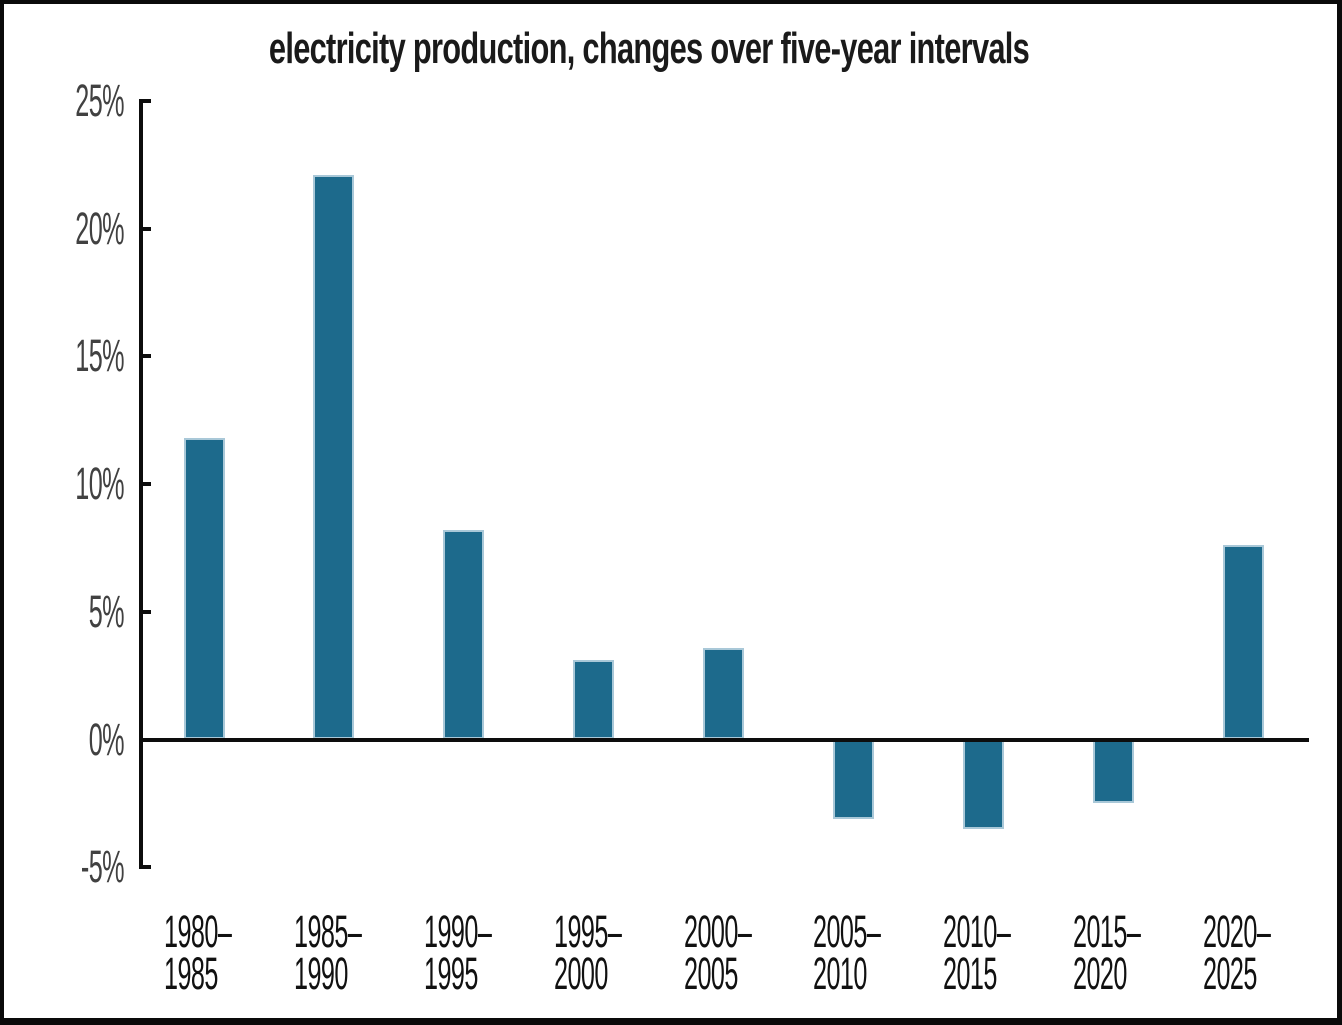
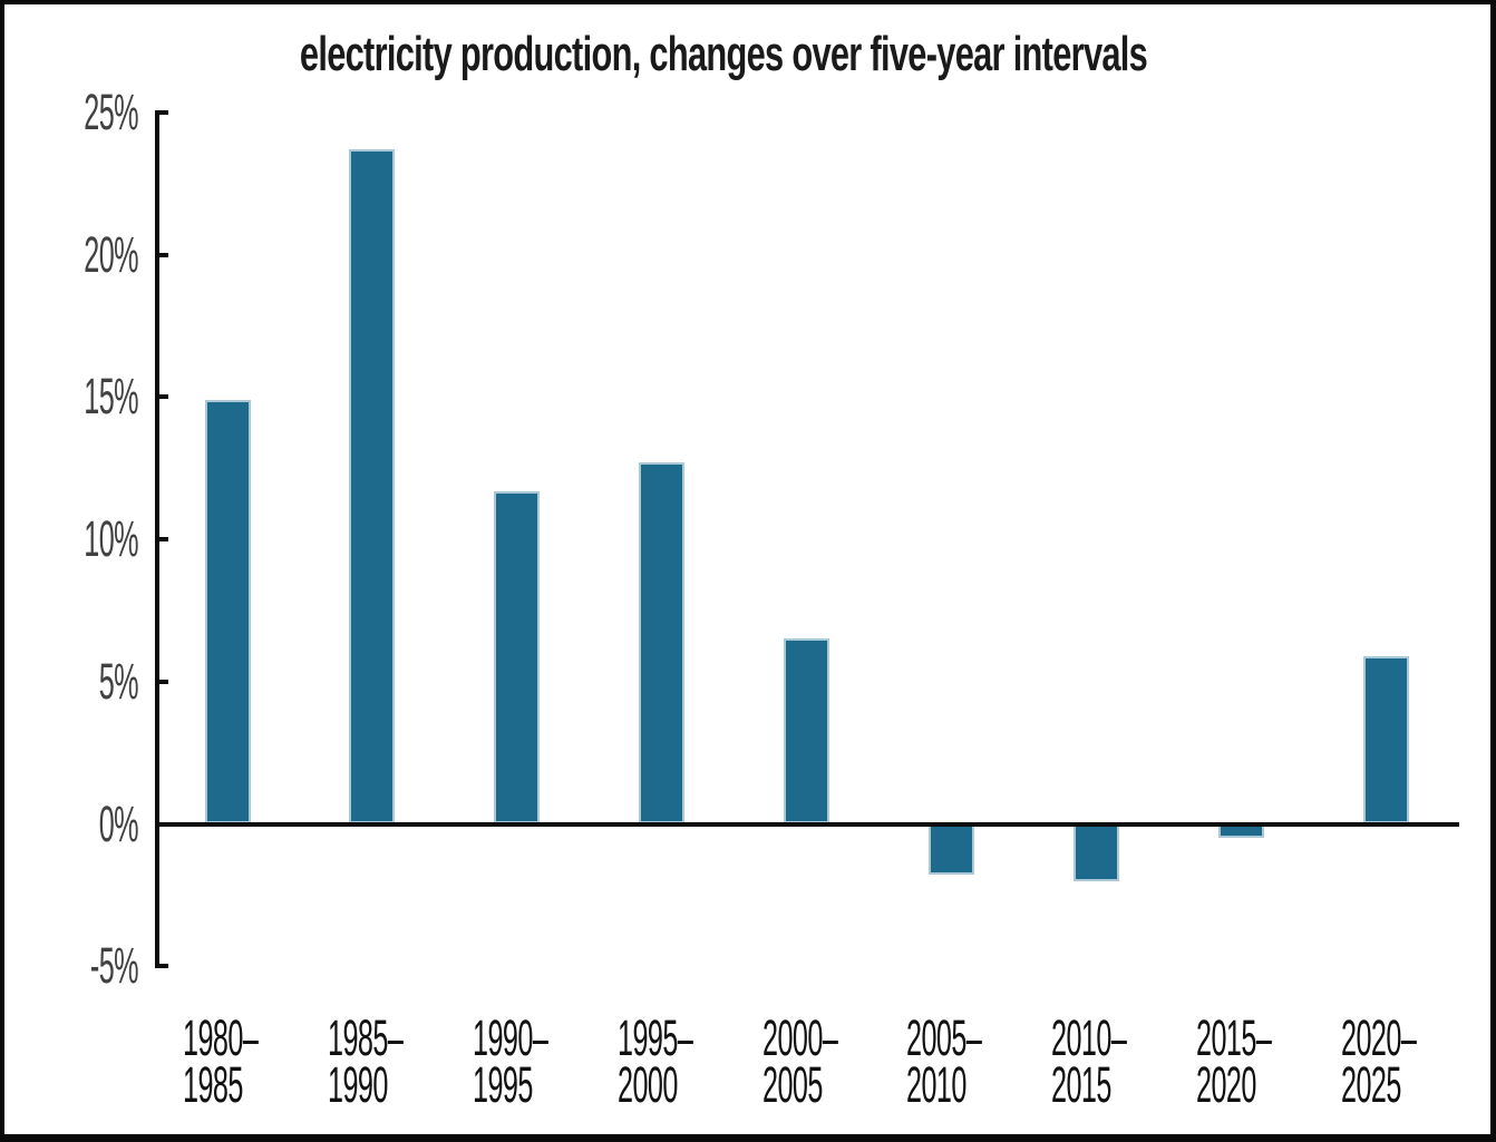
1980–1985: 11.8% -> 14.9%
1985–1990: 22.1% -> 23.7%
1990–1995: 8.2% -> 11.7%
1995–2000: 3.1% -> 12.7%
2000–2005: 3.6% -> 6.5%
2005–2010: -3.1% -> -1.8%
2010–2015: -3.5% -> -2.0%
2015–2020: -2.5% -> -0.5%
2020–2025: 7.6% -> 5.9%
